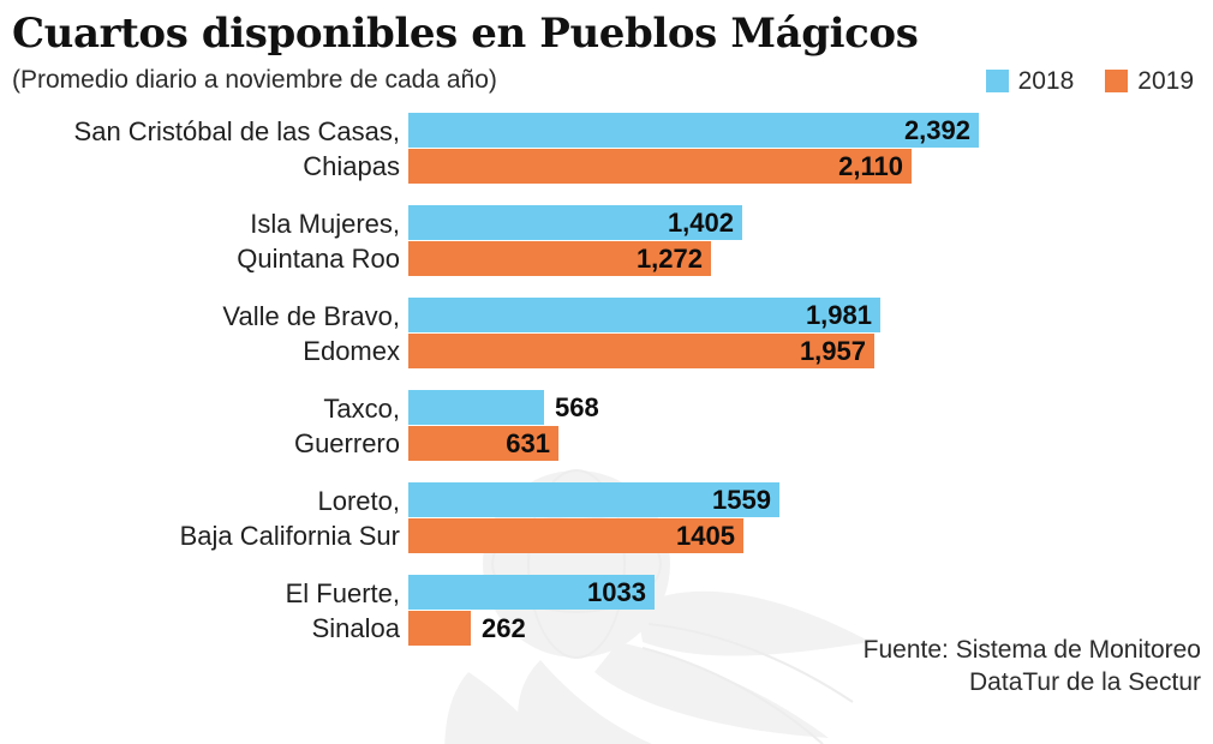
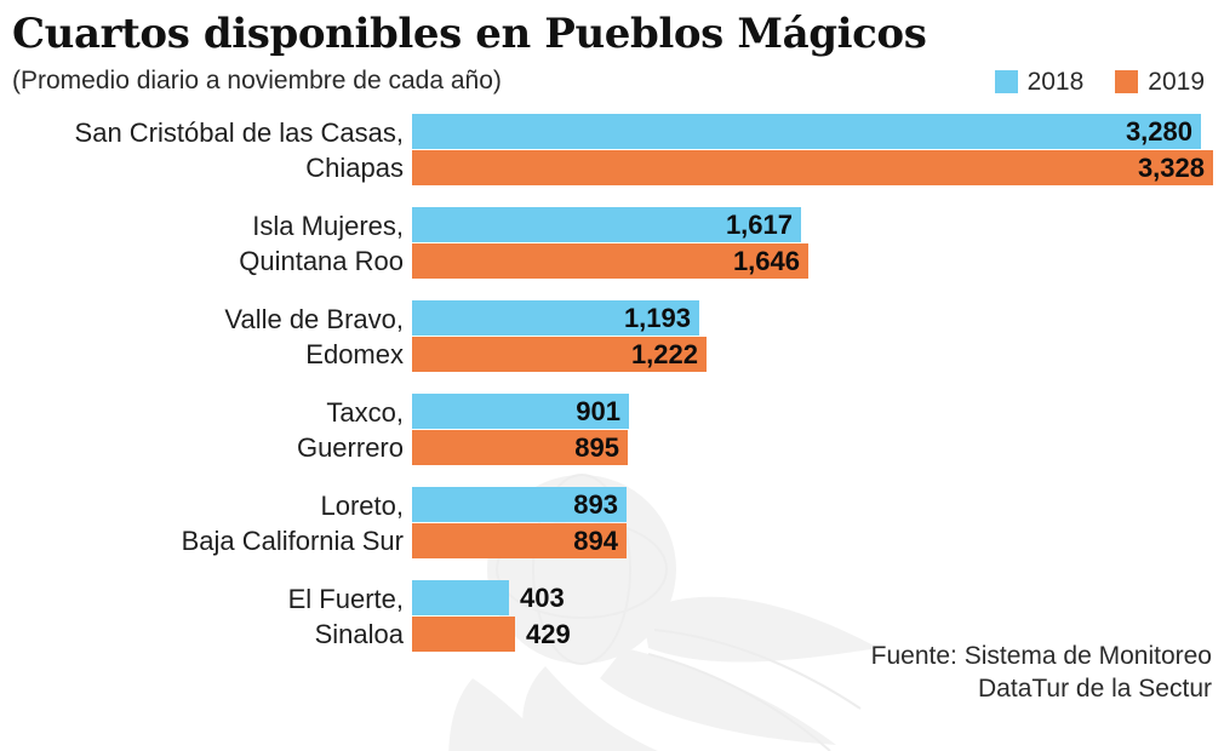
2018/San Cristóbal de las Casas, Chiapas: 2,392 -> 3,280
2019/San Cristóbal de las Casas, Chiapas: 2,110 -> 3,328
2018/Isla Mujeres, Quintana Roo: 1,402 -> 1,617
2019/Isla Mujeres, Quintana Roo: 1,272 -> 1,646
2018/Valle de Bravo, Edomex: 1,981 -> 1,193
2019/Valle de Bravo, Edomex: 1,957 -> 1,222
2018/Taxco, Guerrero: 568 -> 901
2019/Taxco, Guerrero: 631 -> 895
2018/Loreto, Baja California Sur: 1559 -> 893
2019/Loreto, Baja California Sur: 1405 -> 894
2018/El Fuerte, Sinaloa: 1033 -> 403
2019/El Fuerte, Sinaloa: 262 -> 429
